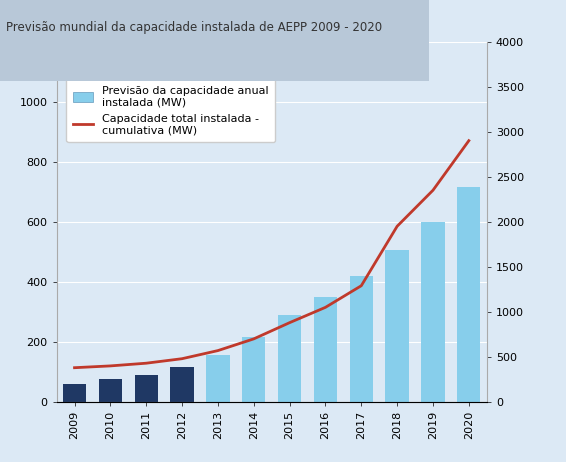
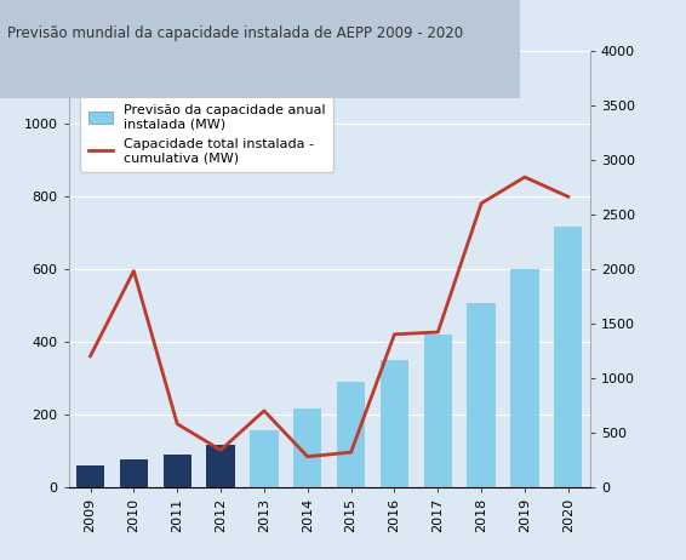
Capacidade total instalada - cumulativa (MW)/2009: 380 -> 1200
Capacidade total instalada - cumulativa (MW)/2010: 400 -> 1980
Capacidade total instalada - cumulativa (MW)/2011: 430 -> 580
Capacidade total instalada - cumulativa (MW)/2012: 480 -> 340
Capacidade total instalada - cumulativa (MW)/2013: 570 -> 700
Capacidade total instalada - cumulativa (MW)/2014: 700 -> 280
Capacidade total instalada - cumulativa (MW)/2015: 880 -> 320
Capacidade total instalada - cumulativa (MW)/2016: 1050 -> 1400
Capacidade total instalada - cumulativa (MW)/2017: 1290 -> 1420
Capacidade total instalada - cumulativa (MW)/2018: 1950 -> 2600
Capacidade total instalada - cumulativa (MW)/2019: 2350 -> 2840
Capacidade total instalada - cumulativa (MW)/2020: 2900 -> 2660
